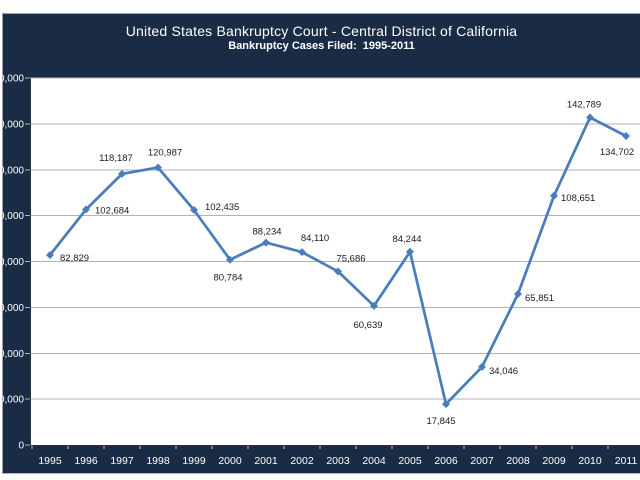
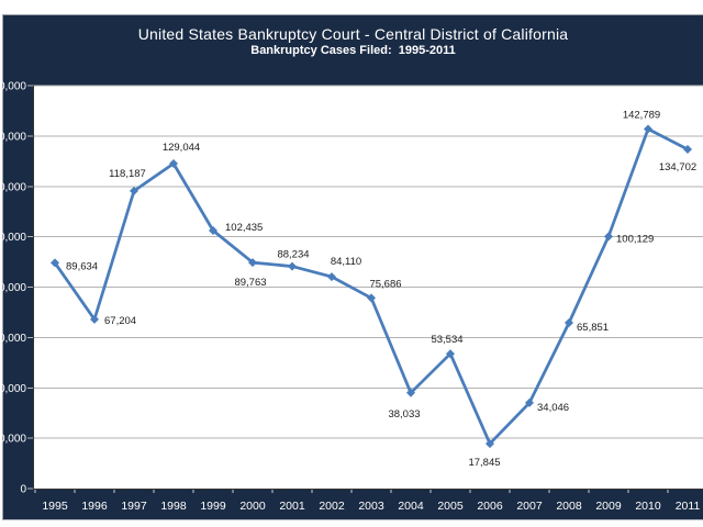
1995: 82,829 -> 89,634
1996: 102,684 -> 67,204
1998: 120,987 -> 129,044
2000: 80,784 -> 89,763
2004: 60,639 -> 38,033
2005: 84,244 -> 53,534
2009: 108,651 -> 100,129
